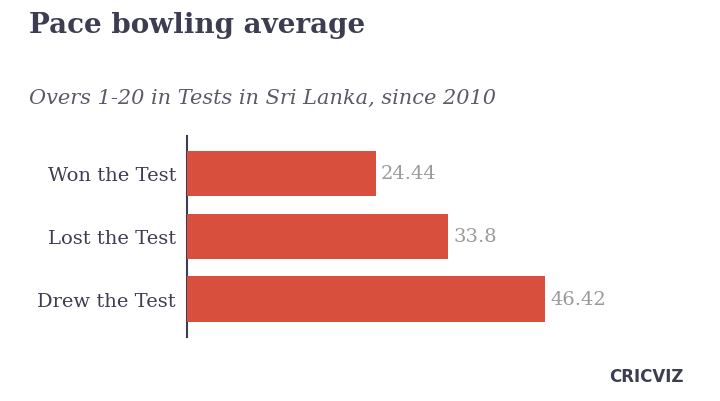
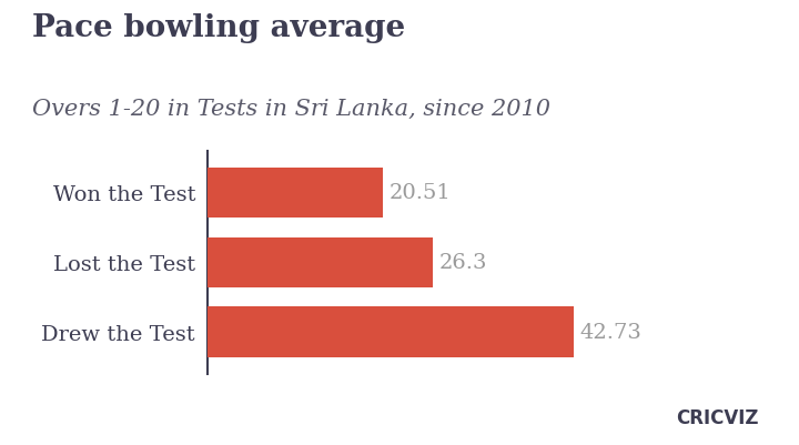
Won the Test: 24.44 -> 20.51
Lost the Test: 33.8 -> 26.3
Drew the Test: 46.42 -> 42.73
